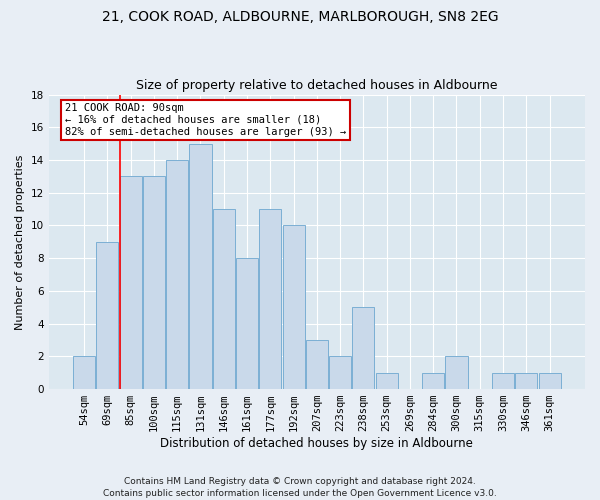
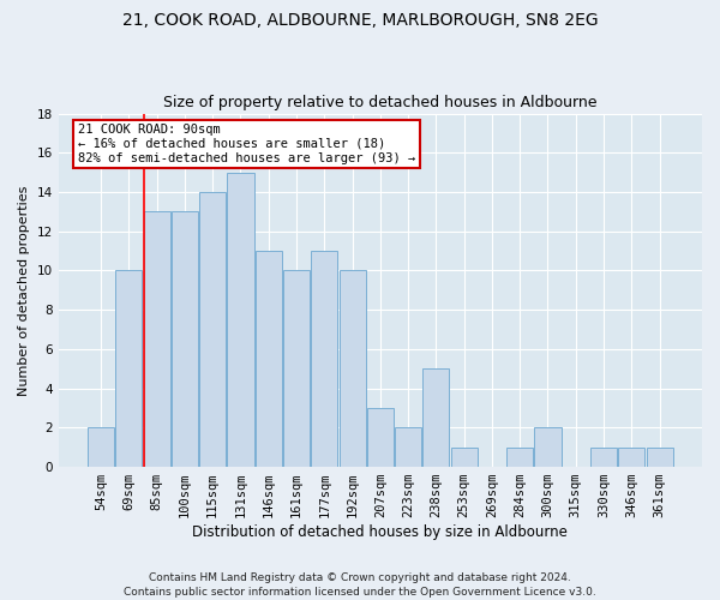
69sqm: 9 -> 10
161sqm: 8 -> 10
